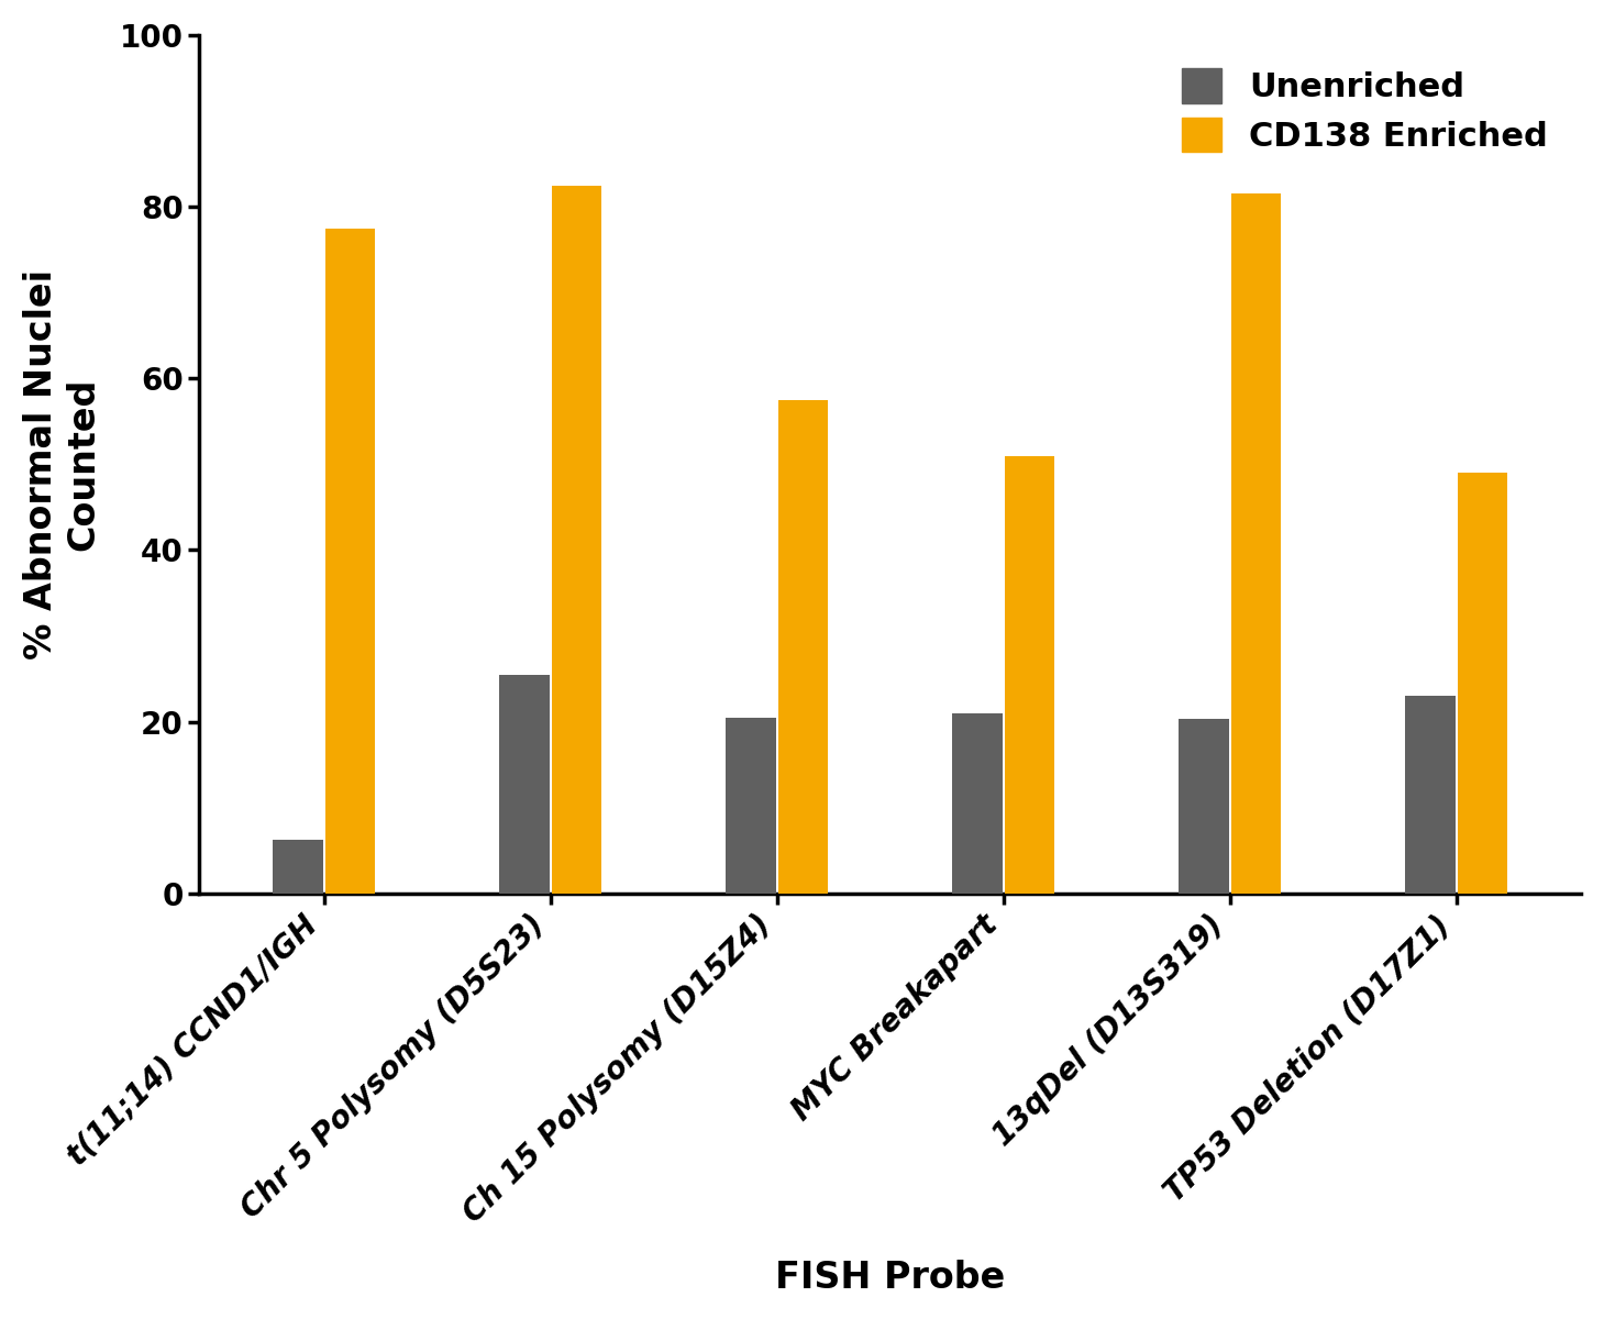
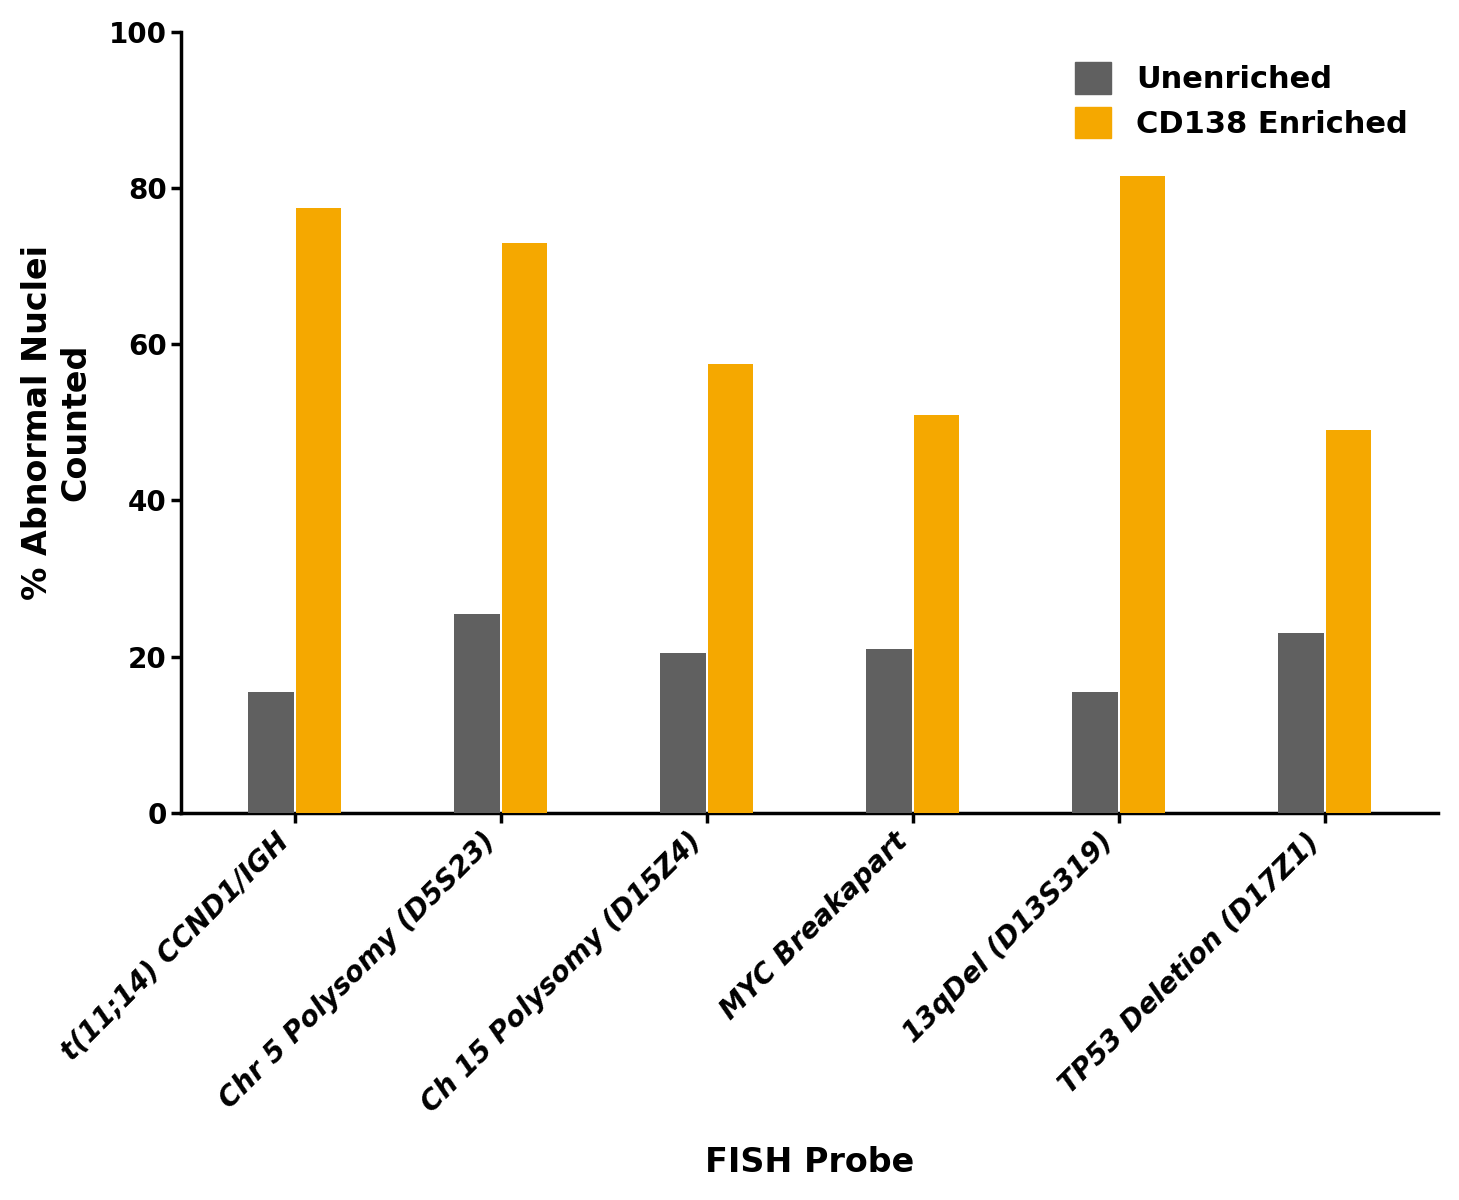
Unenriched/t(11;14) CCND1/IGH: 6.2 -> 15.5
CD138 Enriched/Chr 5 Polysomy (D5S23): 82.4 -> 73.0
Unenriched/13qDel (D13S319): 20.4 -> 15.5
